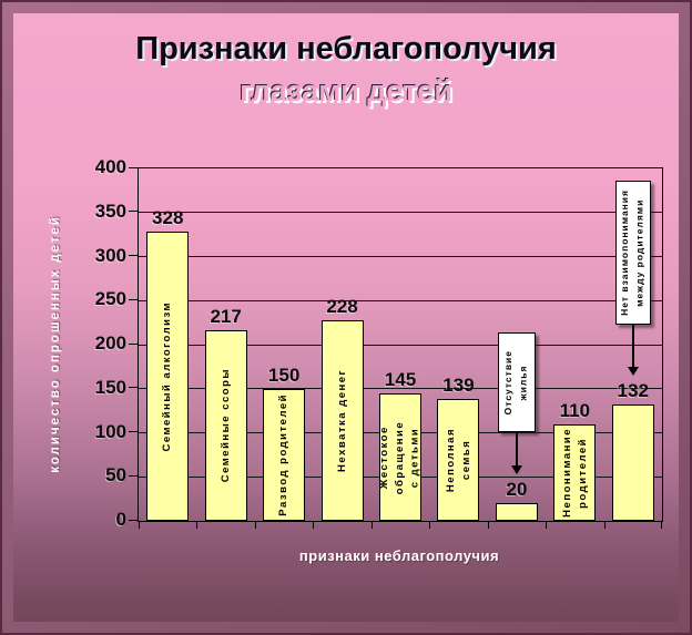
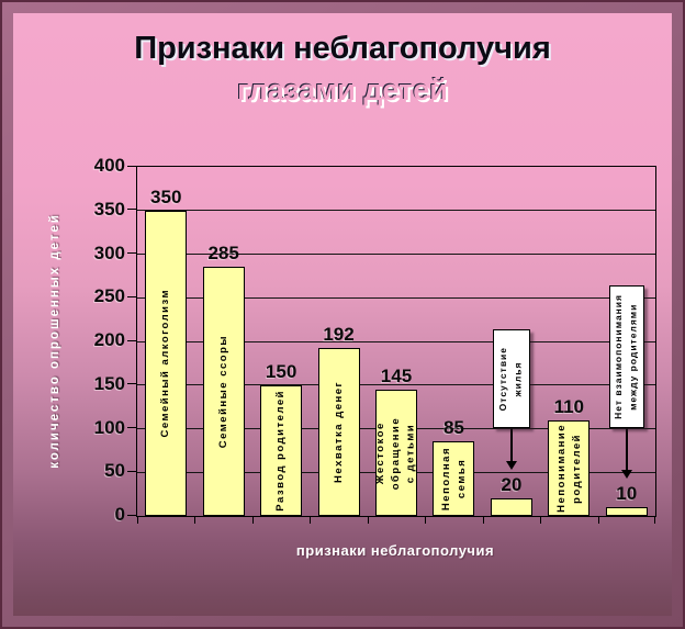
Семейный алкоголизм: 328 -> 350
Семейные ссоры: 217 -> 285
Нехватка денег: 228 -> 192
Неполная семья: 139 -> 85
Нет взаимопонимания между родителями: 132 -> 10
